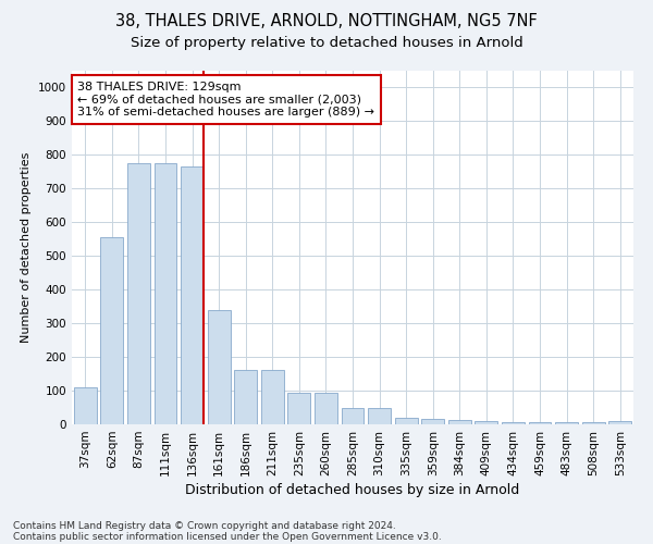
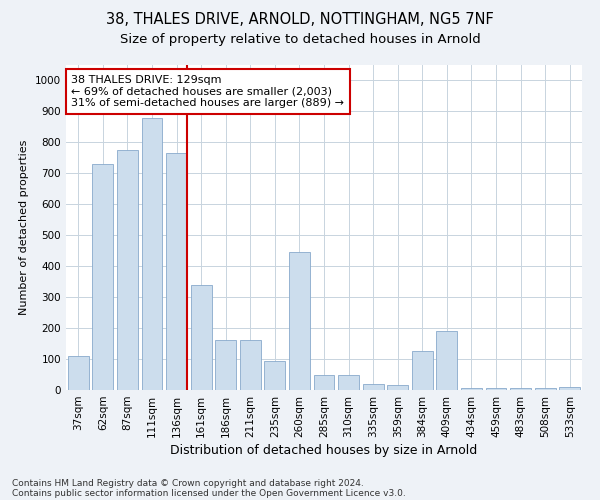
62sqm: 555 -> 730
111sqm: 775 -> 880
260sqm: 95 -> 445
384sqm: 12 -> 125
409sqm: 10 -> 190
